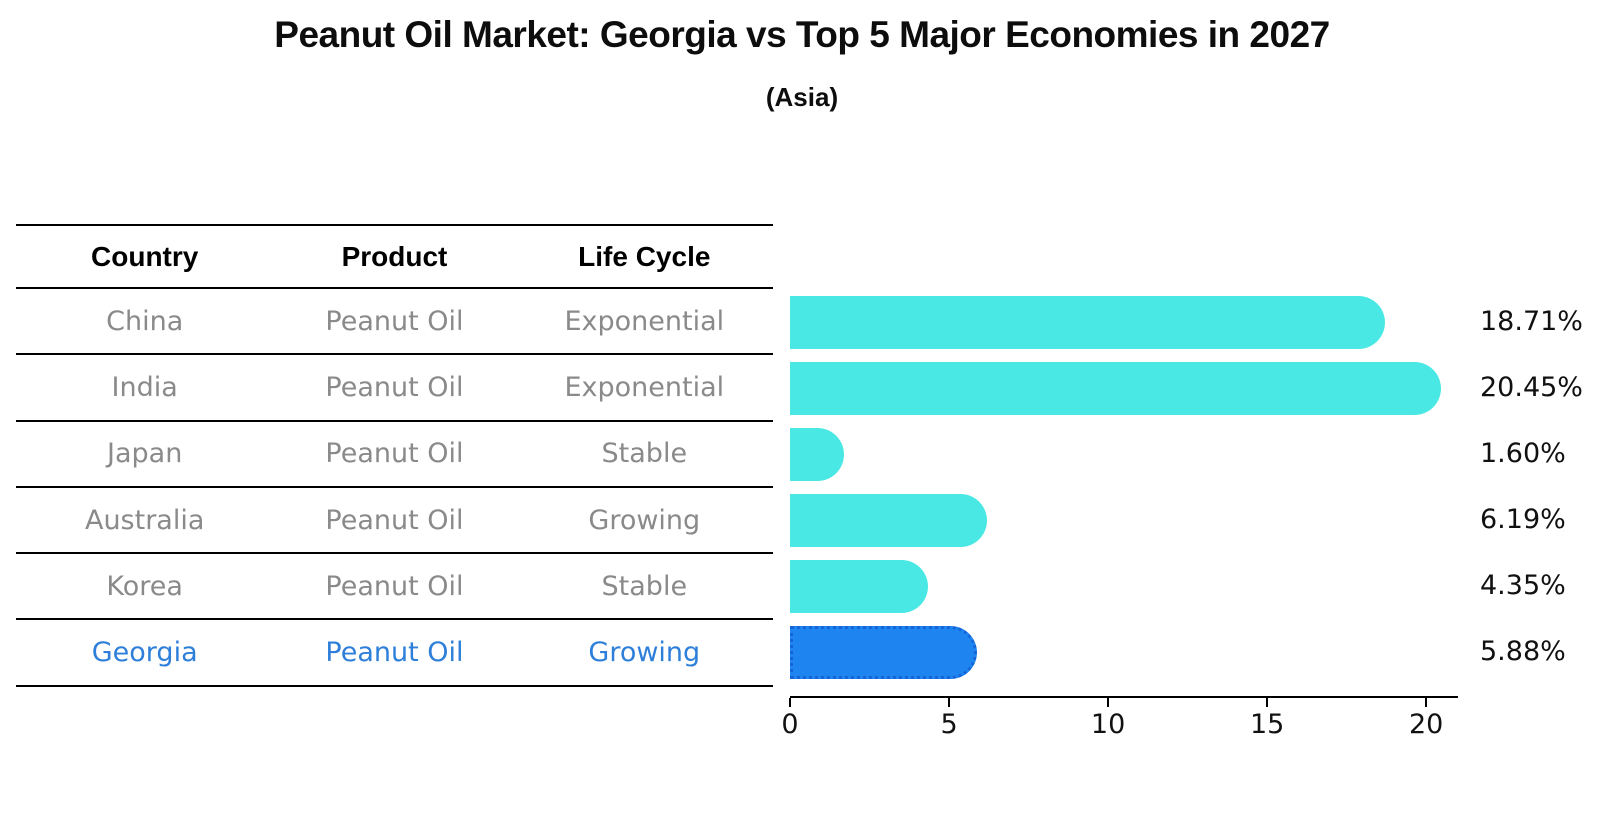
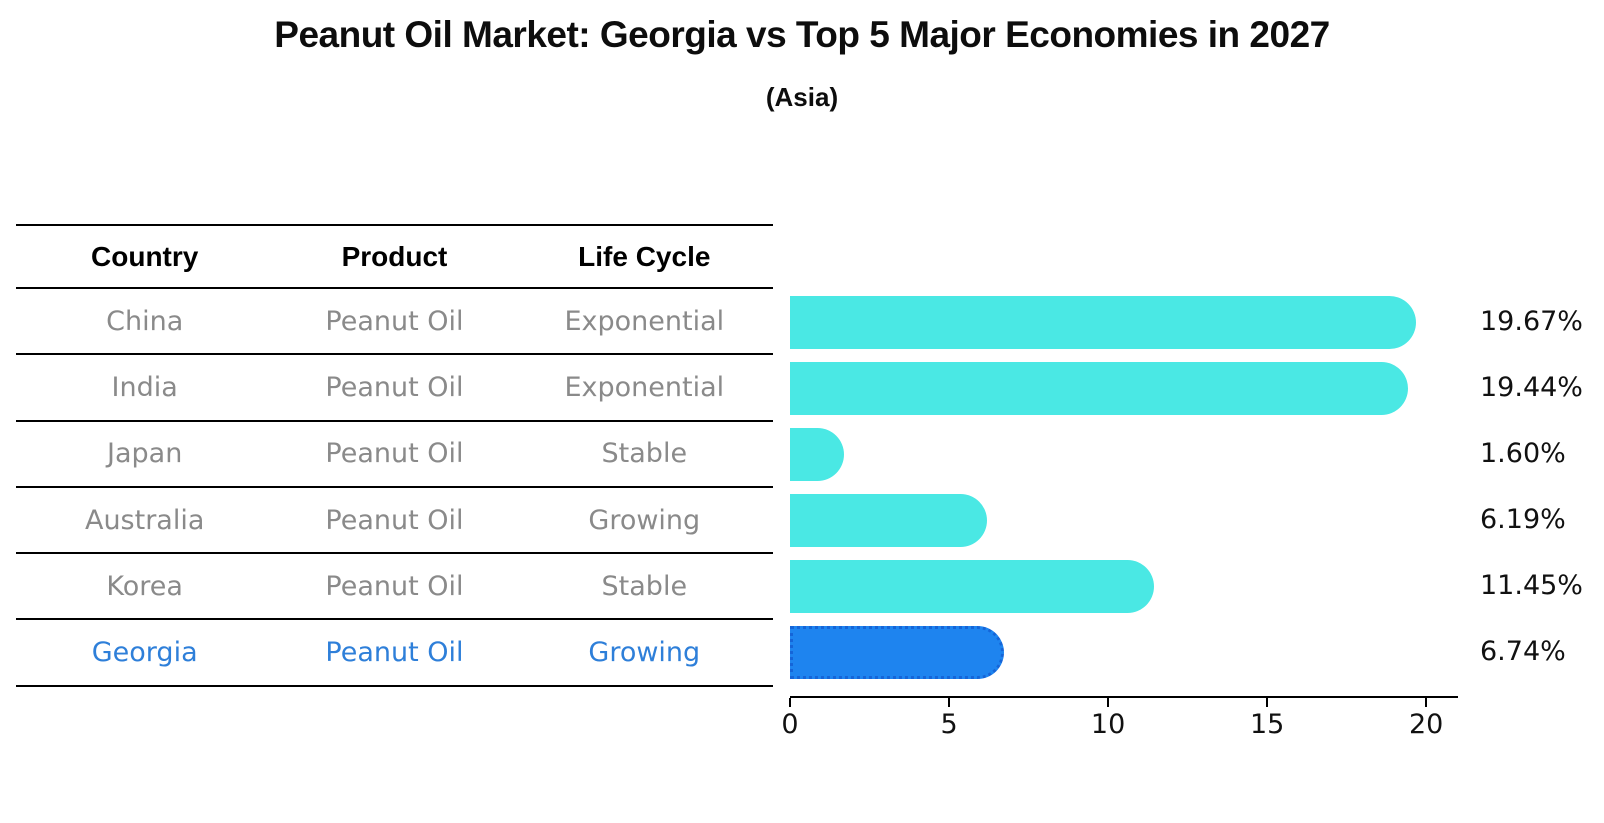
China: 18.71% -> 19.67%
India: 20.45% -> 19.44%
Korea: 4.35% -> 11.45%
Georgia: 5.88% -> 6.74%
